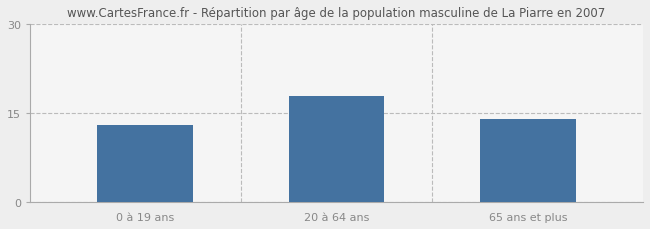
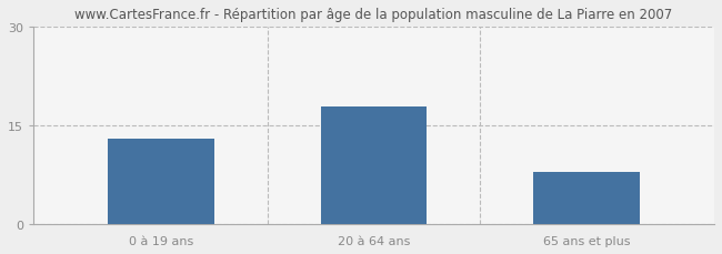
65 ans et plus: 14 -> 8
